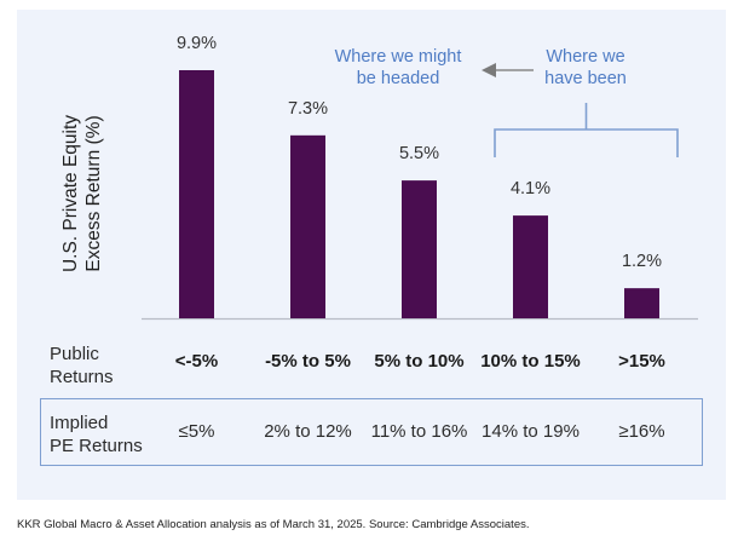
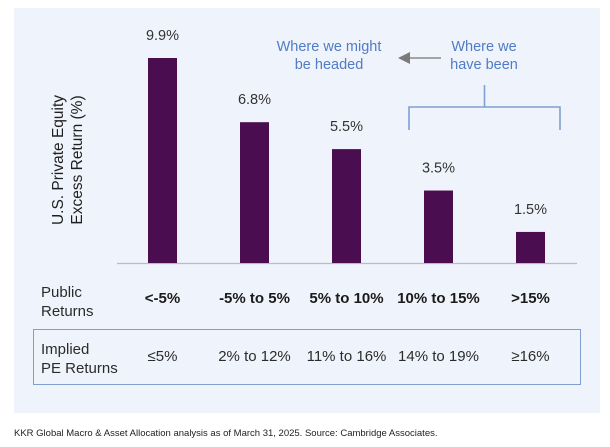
-5% to 5%: 7.3% -> 6.8%
10% to 15%: 4.1% -> 3.5%
>15%: 1.2% -> 1.5%
